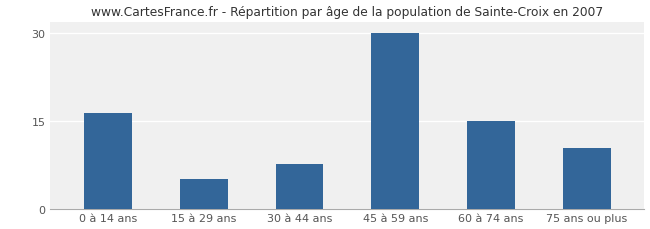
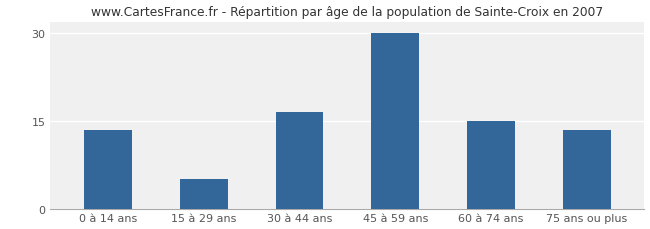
0 à 14 ans: 16.4 -> 13.5
30 à 44 ans: 7.6 -> 16.5
75 ans ou plus: 10.4 -> 13.5
